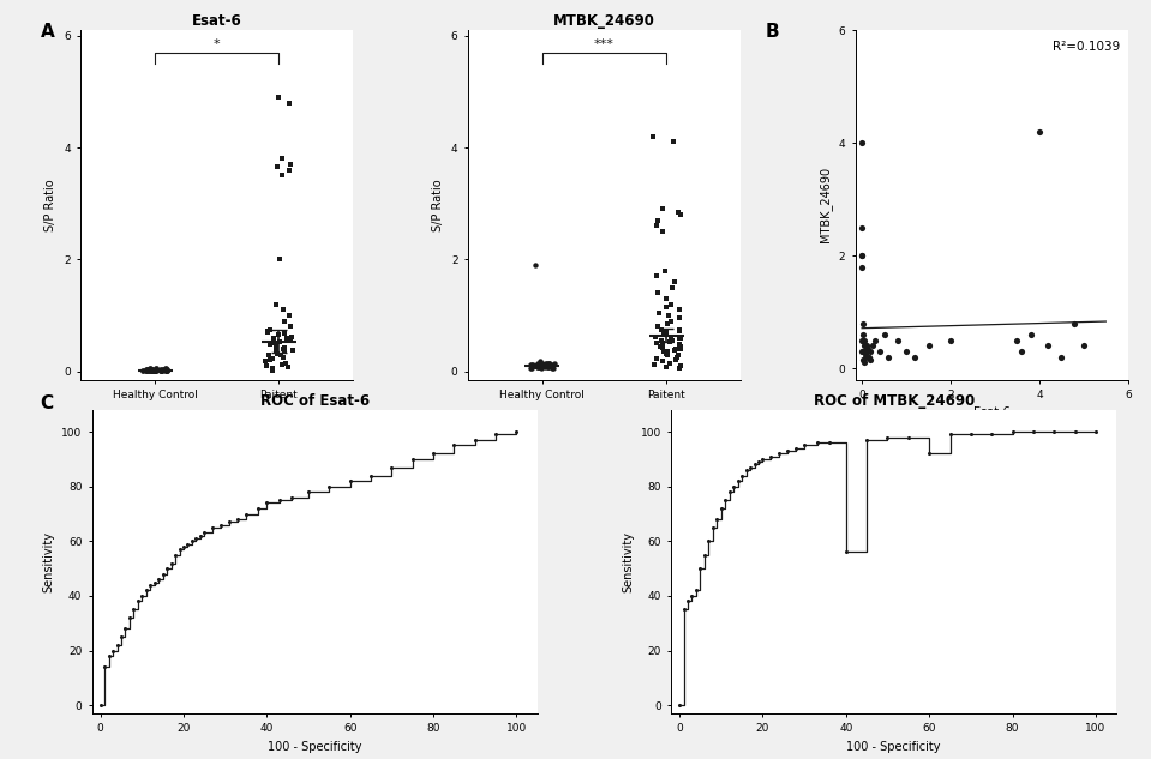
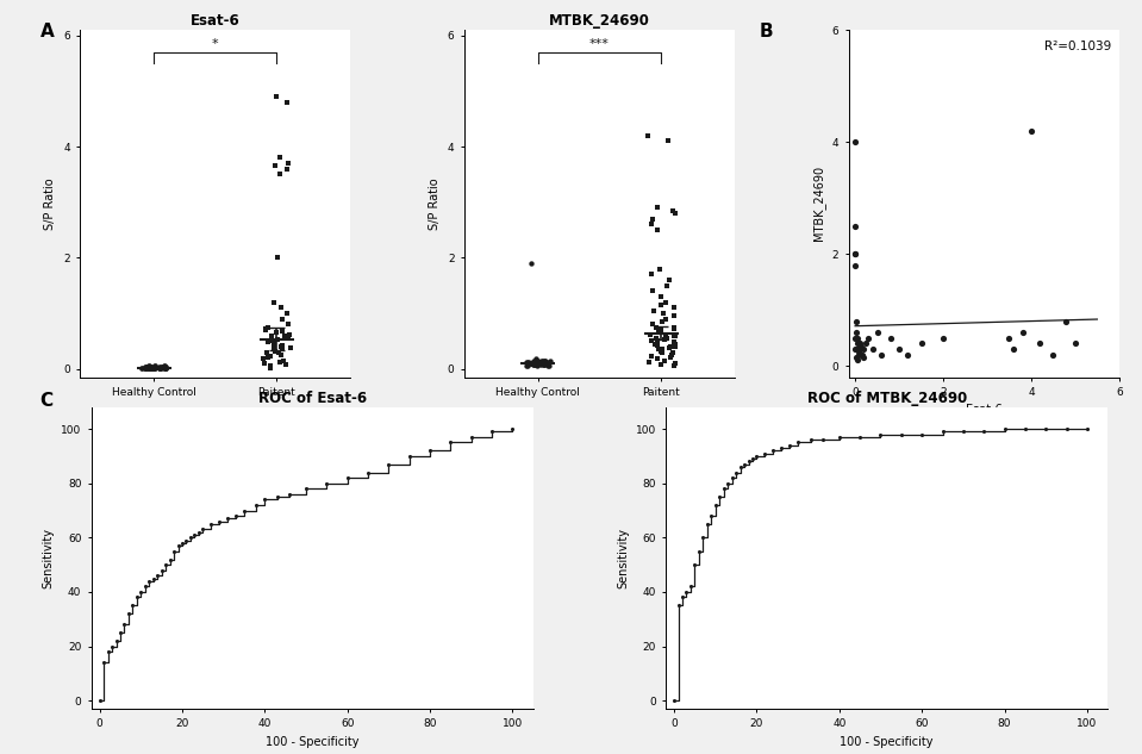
ROC of MTBK_24690/40: 56 -> 97
ROC of MTBK_24690/60: 92 -> 98
